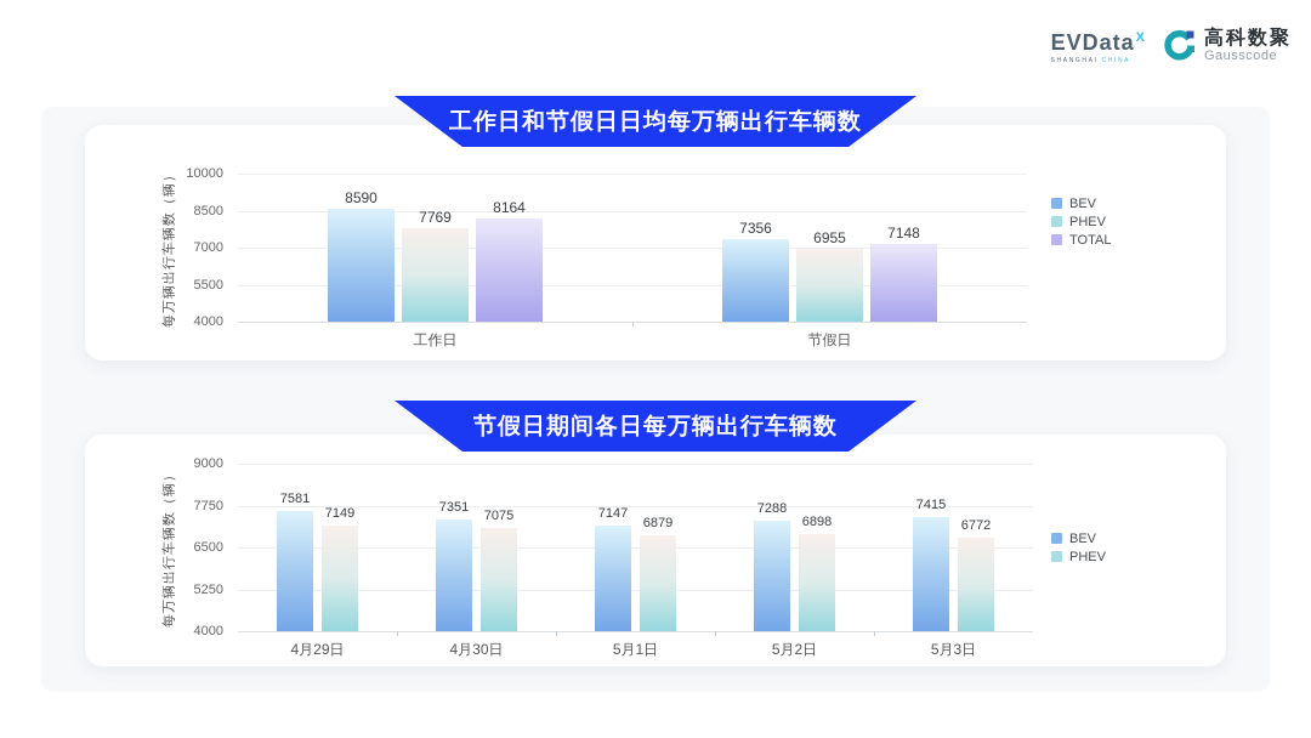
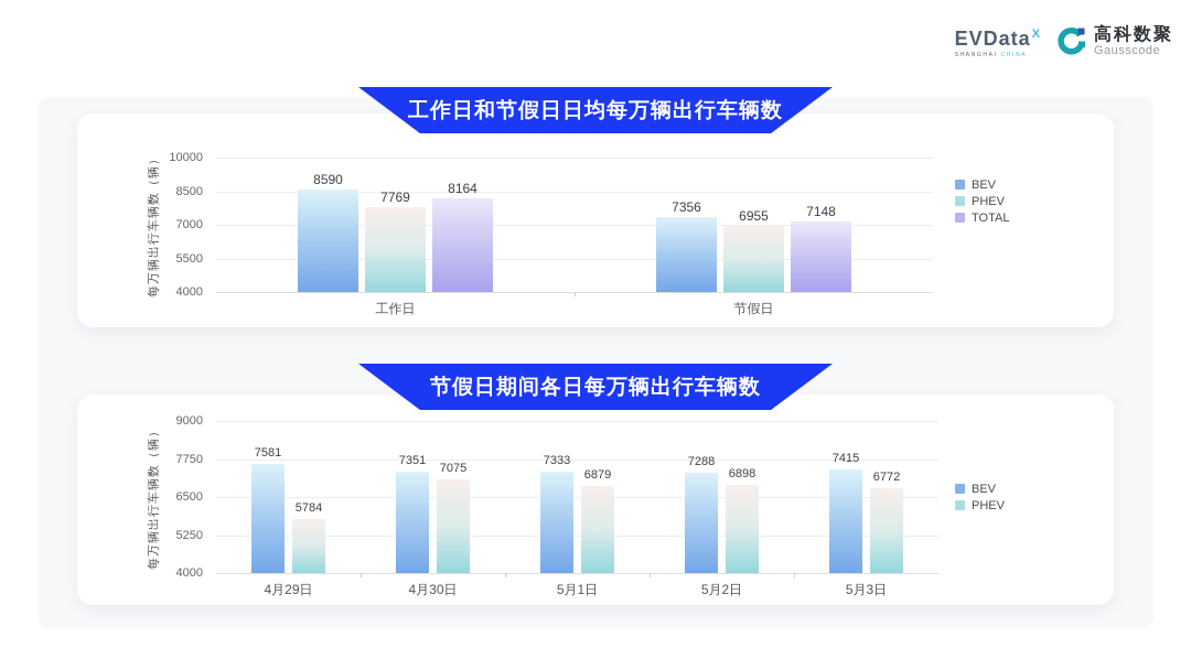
节假日期间各日每万辆出行车辆数/PHEV/4月29日: 7149 -> 5784
节假日期间各日每万辆出行车辆数/BEV/5月1日: 7147 -> 7333
